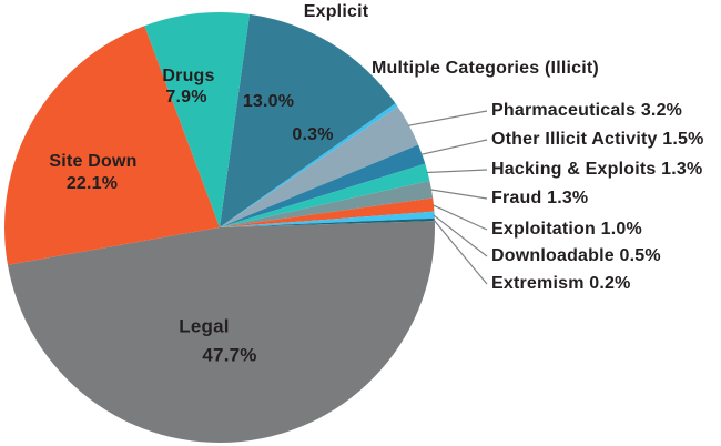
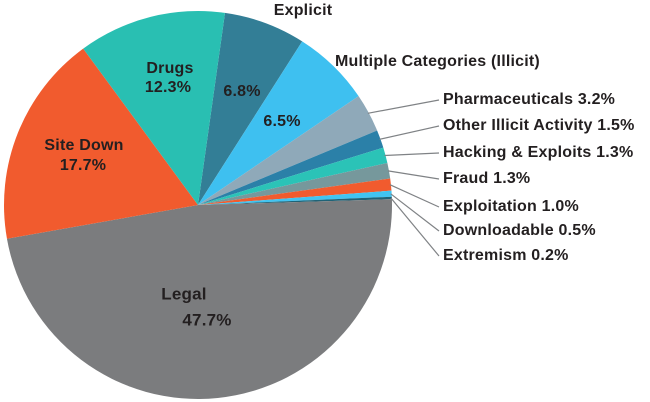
Explicit: 13.0% -> 6.8%
Multiple Categories (Illicit): 0.3% -> 6.5%
Site Down: 22.1% -> 17.7%
Drugs: 7.9% -> 12.3%
